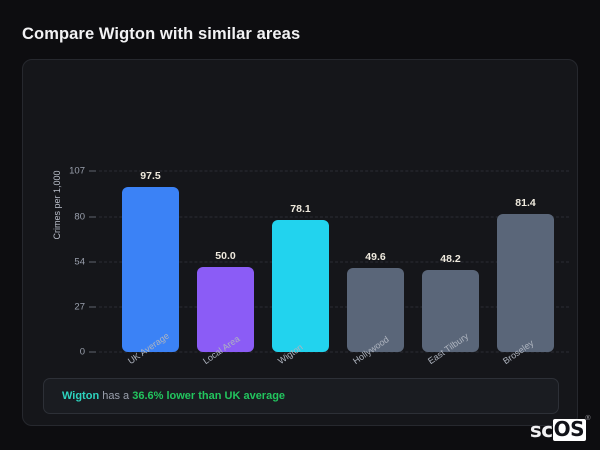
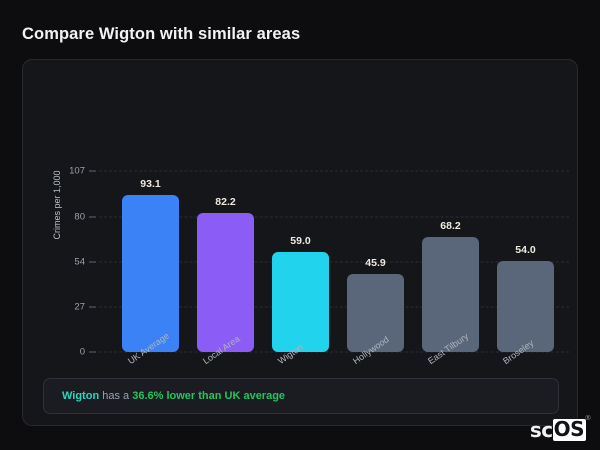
UK Average: 97.5 -> 93.1
Local Area: 50.0 -> 82.2
Wigton: 78.1 -> 59.0
Hollywood: 49.6 -> 45.9
East Tilbury: 48.2 -> 68.2
Broseley: 81.4 -> 54.0
